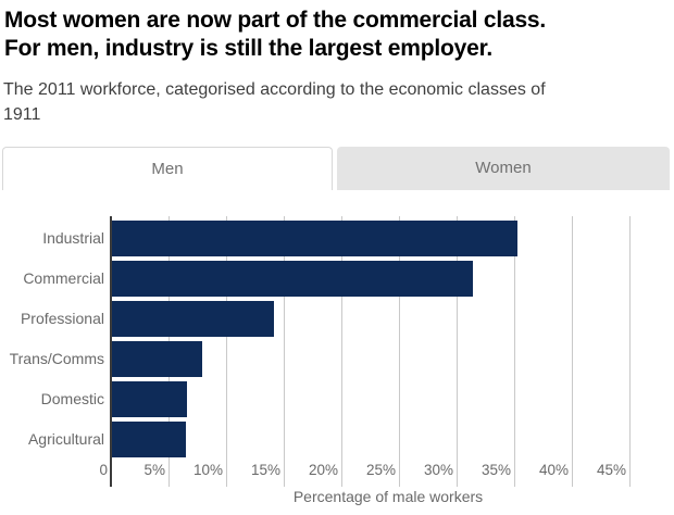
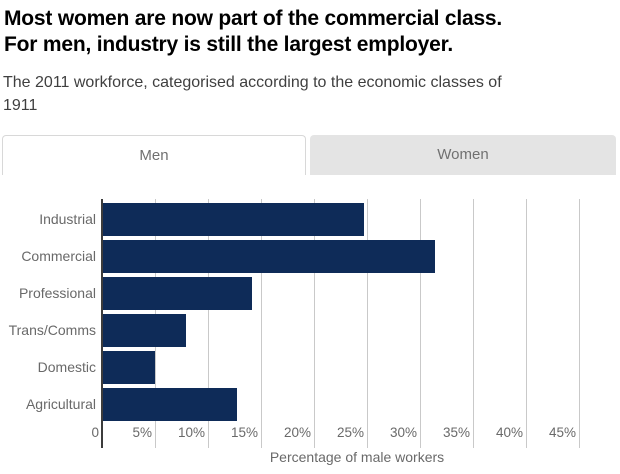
Industrial: 35.2% -> 24.6%
Domestic: 6.5% -> 4.9%
Agricultural: 6.4% -> 12.6%
